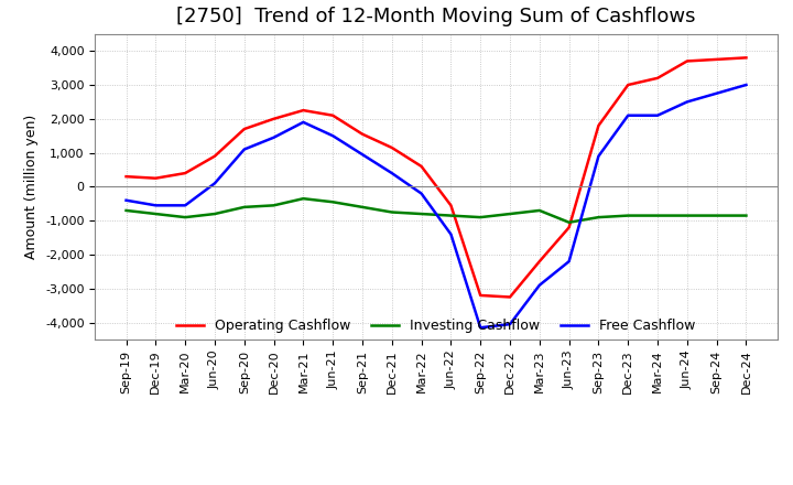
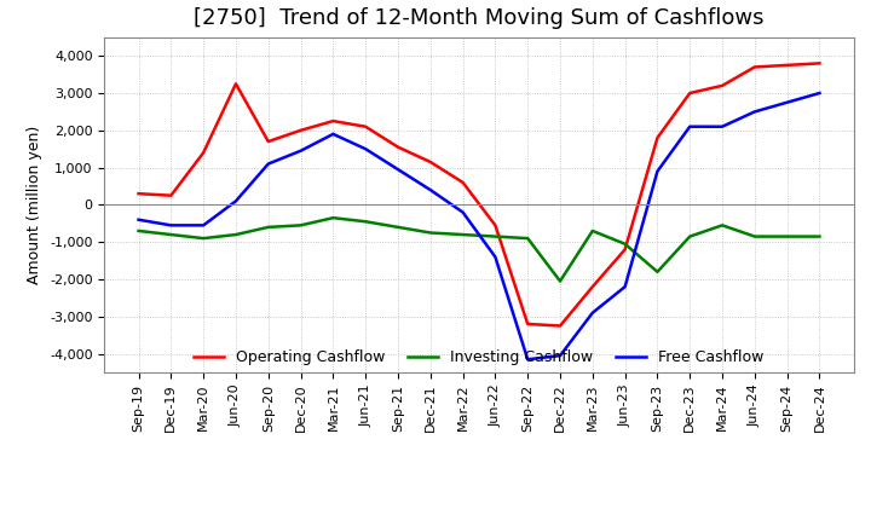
Operating Cashflow/Mar-20: 400 -> 1,400
Operating Cashflow/Jun-20: 900 -> 3,250
Investing Cashflow/Dec-22: -800 -> -2,050
Investing Cashflow/Sep-23: -900 -> -1,800
Investing Cashflow/Mar-24: -850 -> -550
